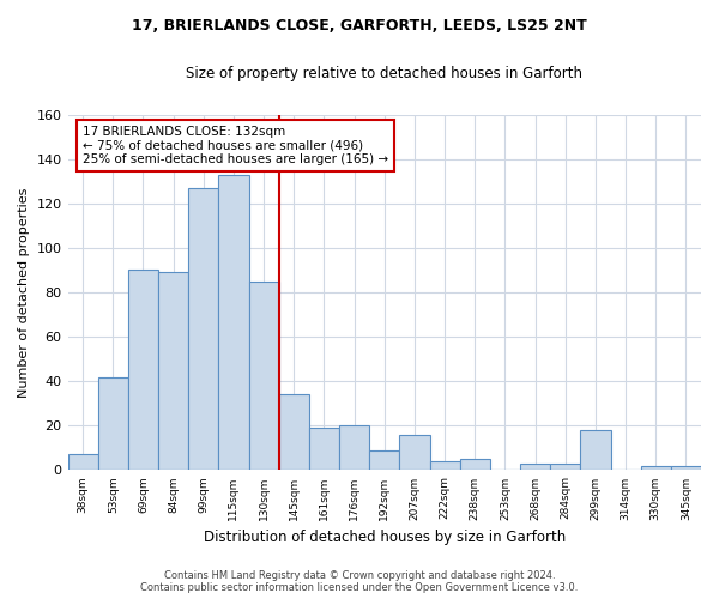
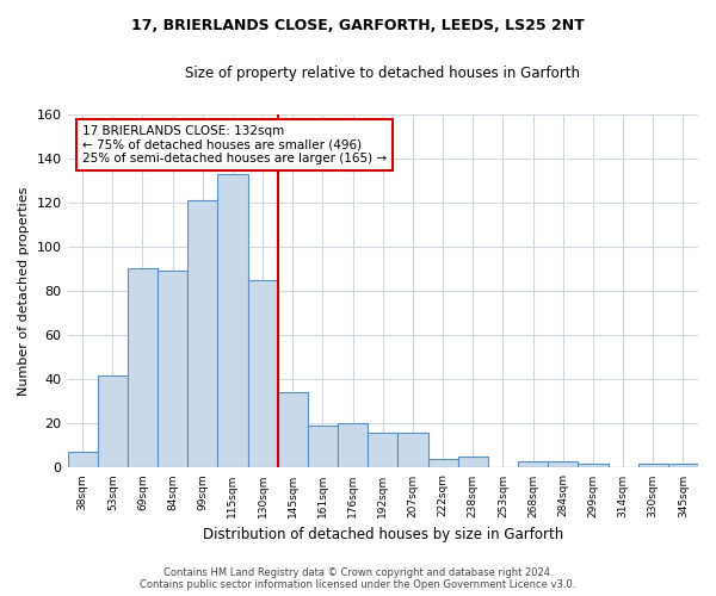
99sqm: 127 -> 121
192sqm: 9 -> 16
299sqm: 18 -> 2
